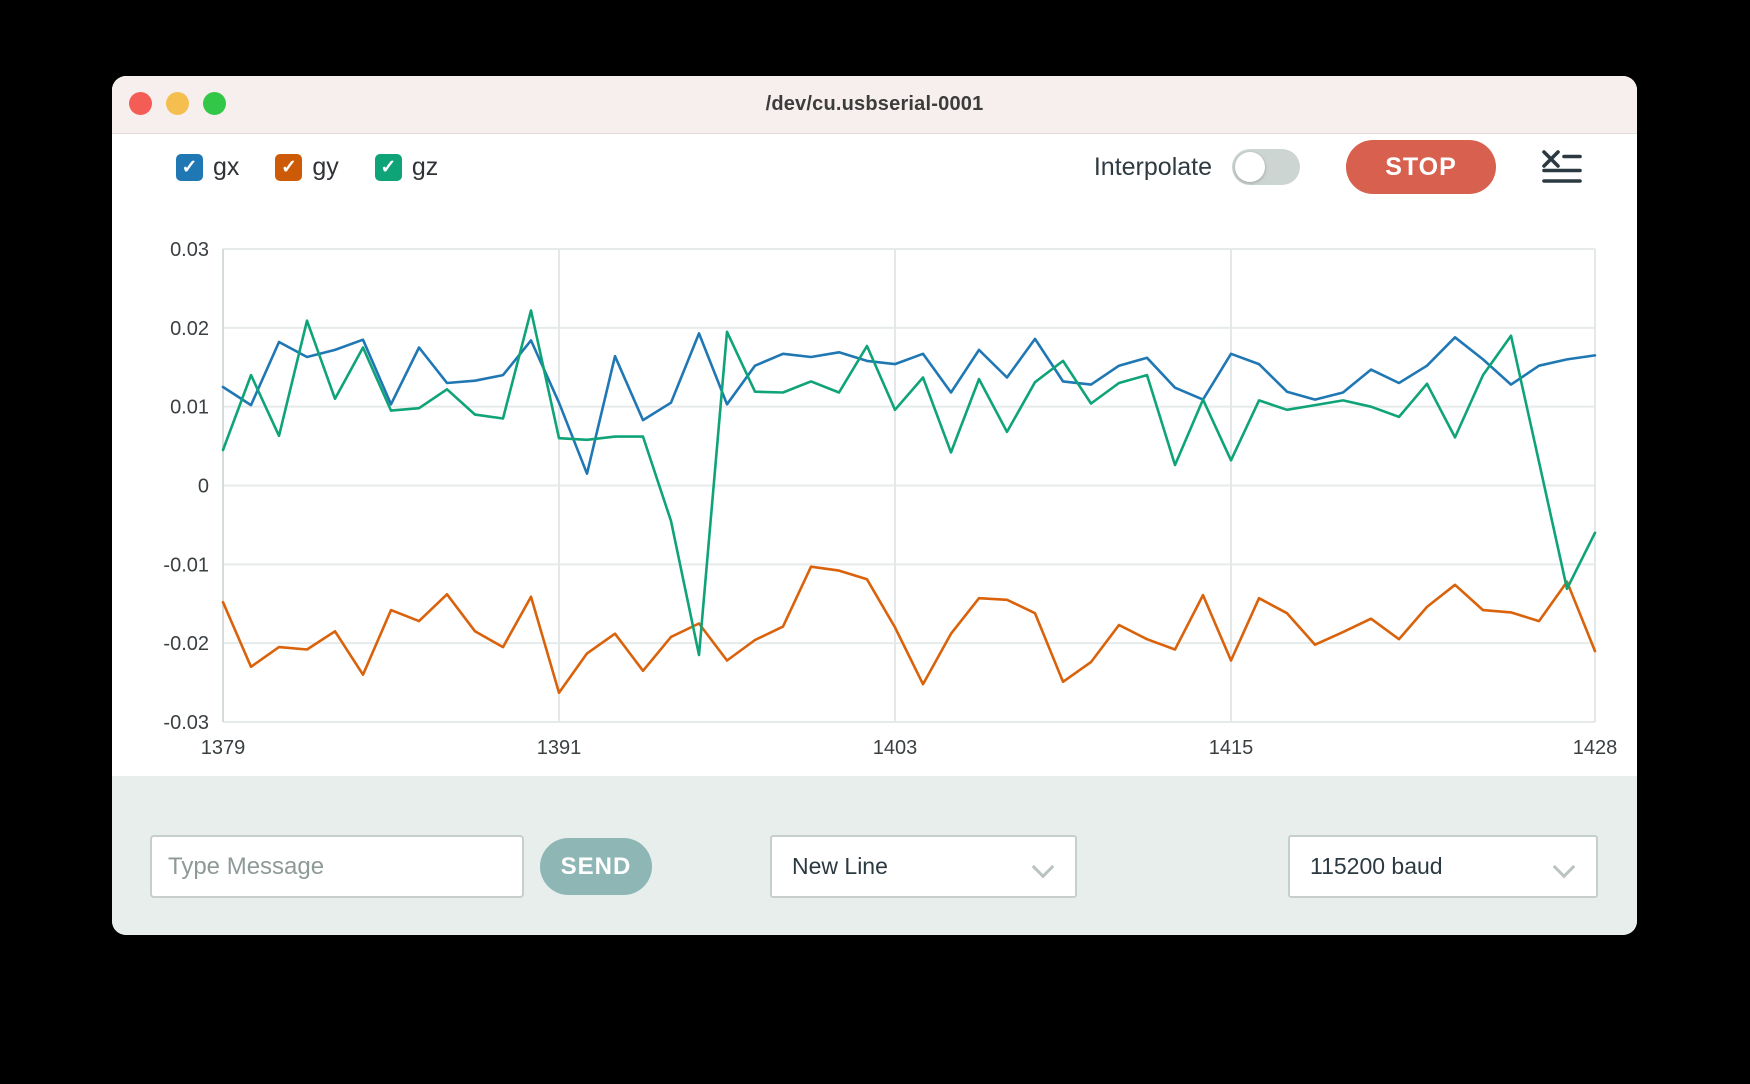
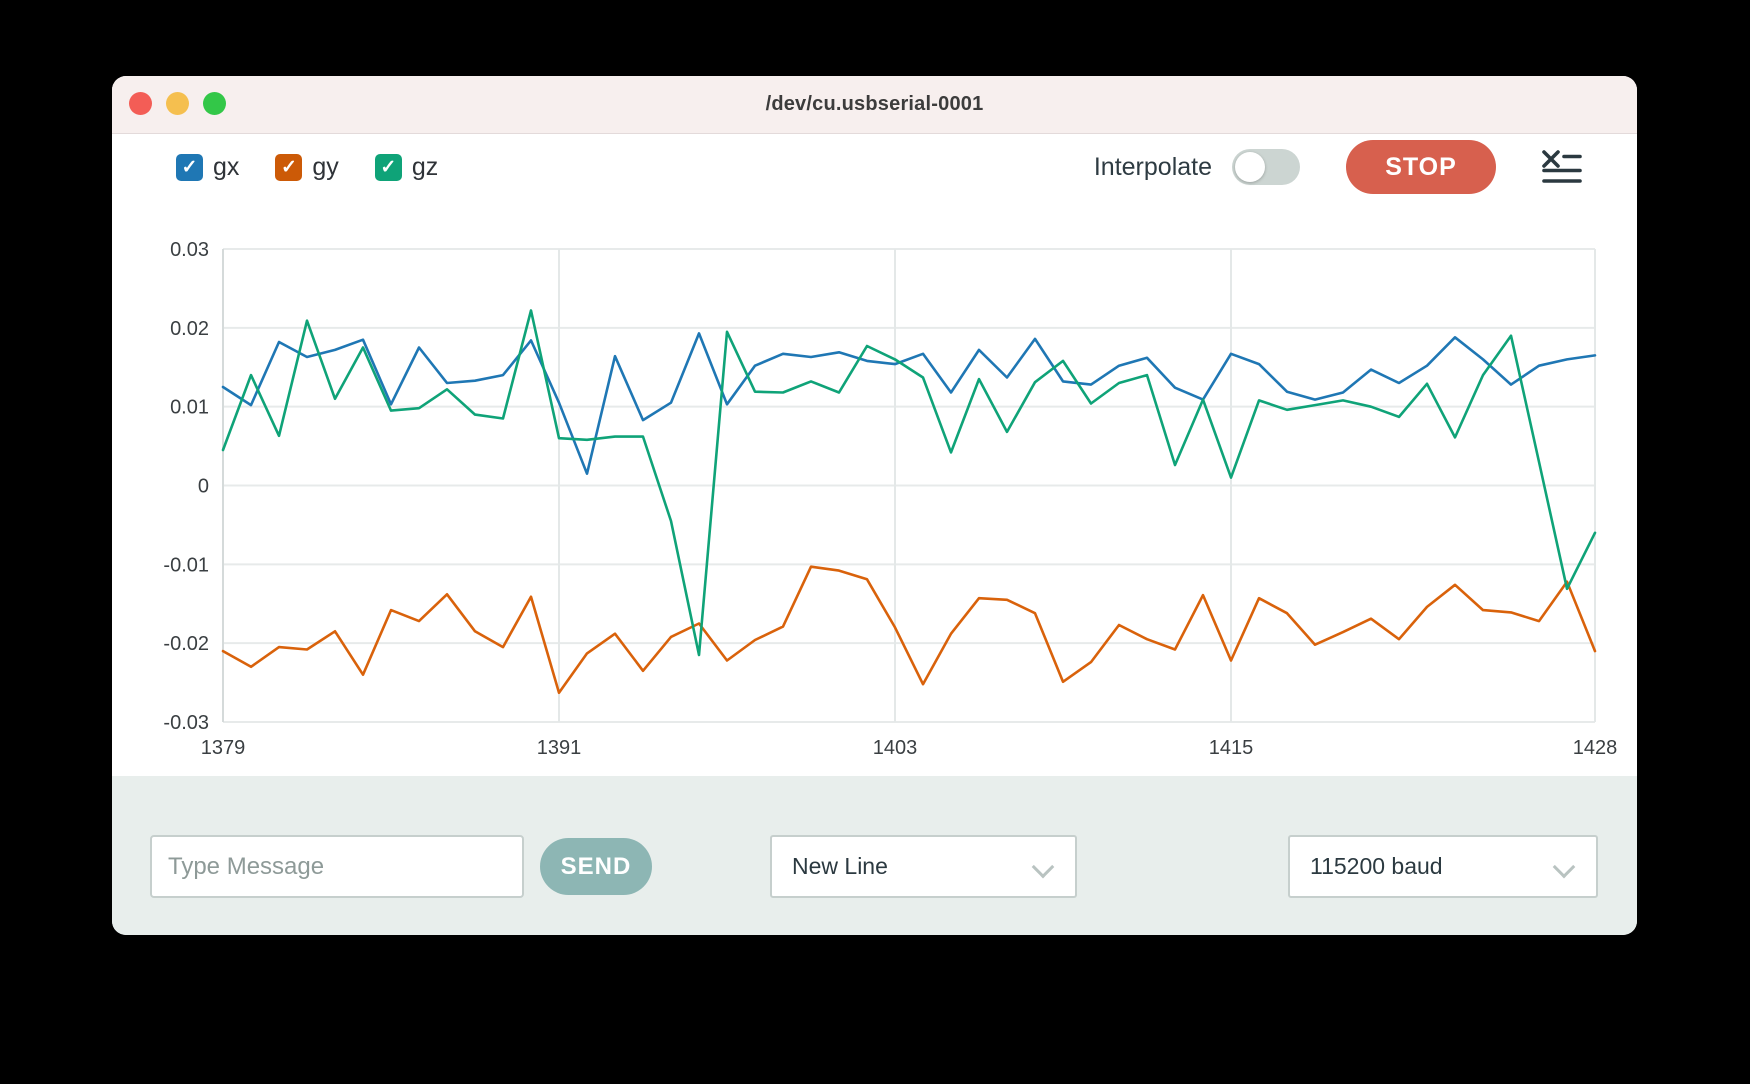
gy/1379: -0.015 -> -0.021
gz/1403: 0.010 -> 0.016
gz/1415: 0.003 -> 0.001
